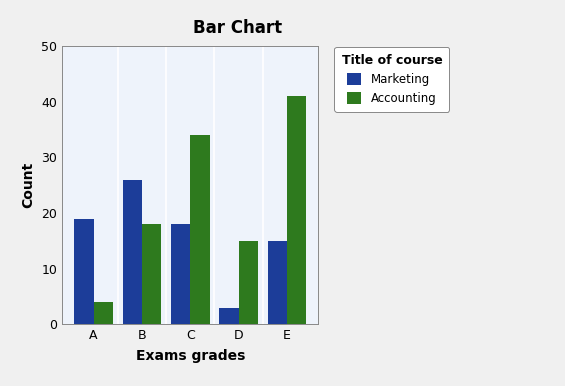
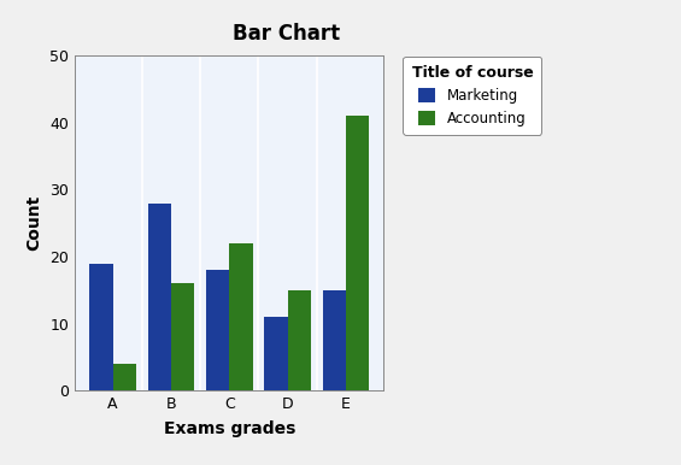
Marketing/B: 26 -> 28
Accounting/B: 18 -> 16
Accounting/C: 34 -> 22
Marketing/D: 3 -> 11
